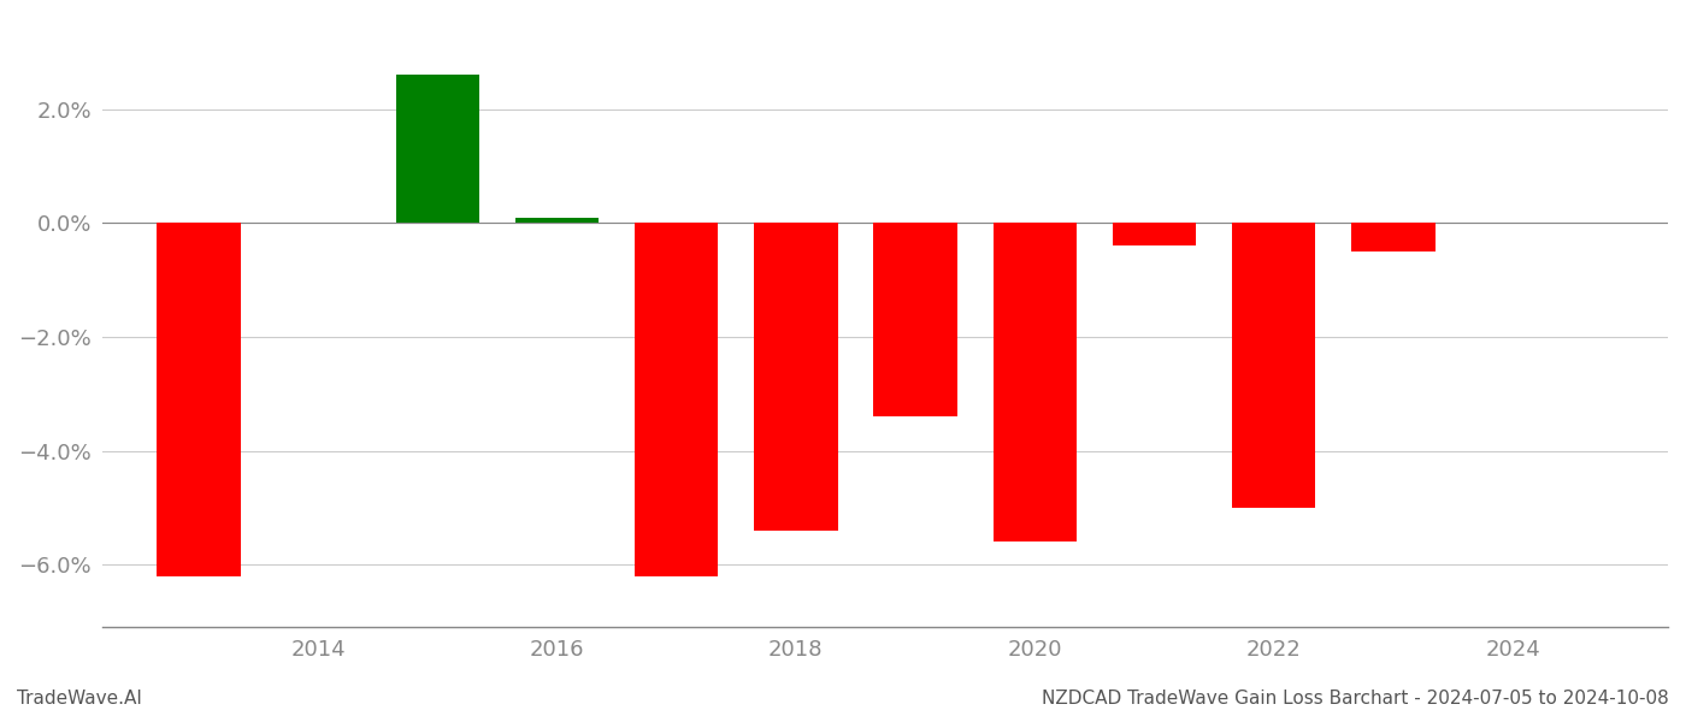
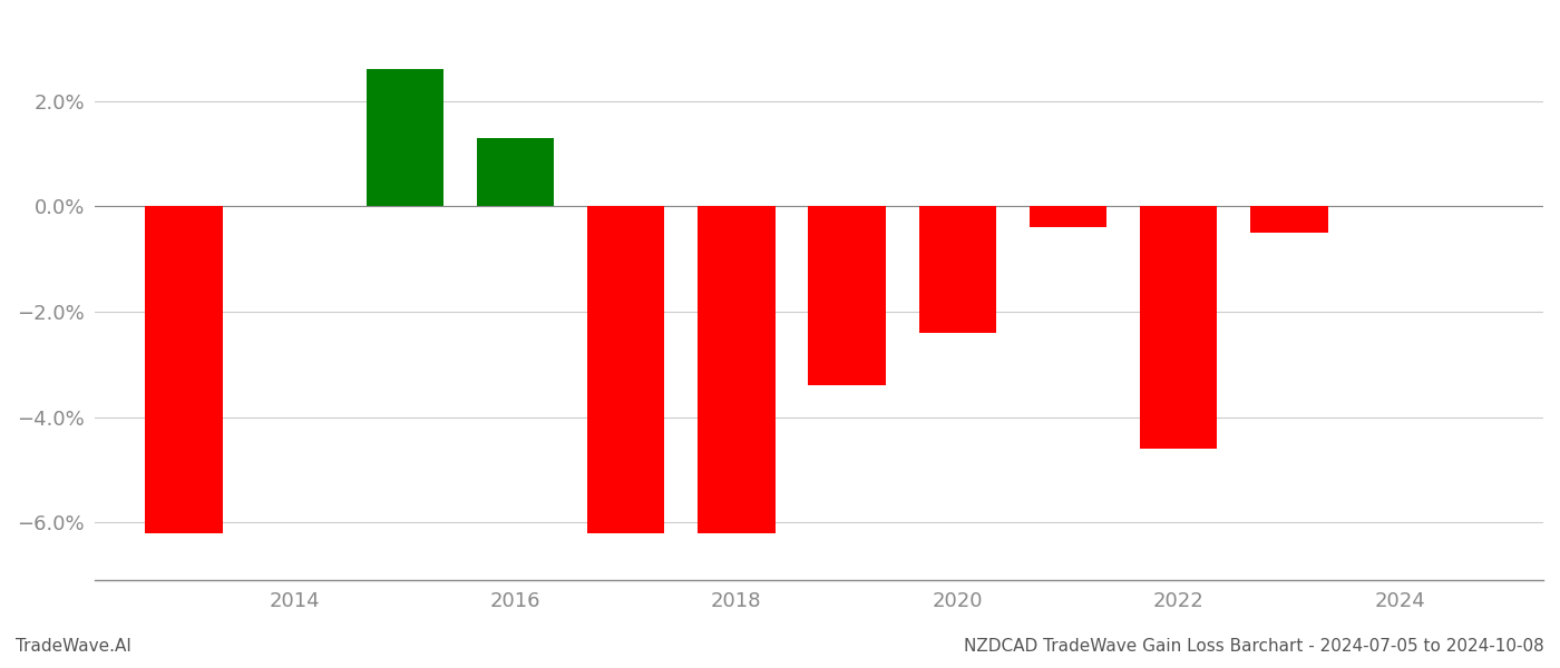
2016: 0.1% -> 1.3%
2018: -5.4% -> -6.2%
2020: -5.6% -> -2.4%
2022: -5.0% -> -4.6%
